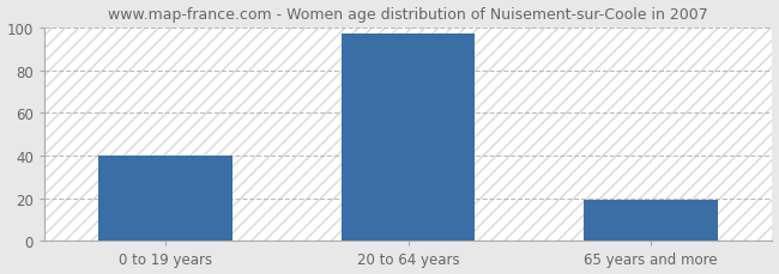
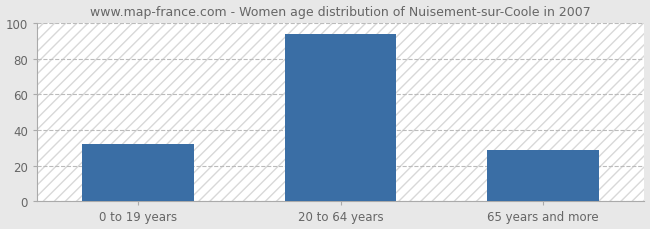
0 to 19 years: 40 -> 32
20 to 64 years: 97 -> 94
65 years and more: 19 -> 29
